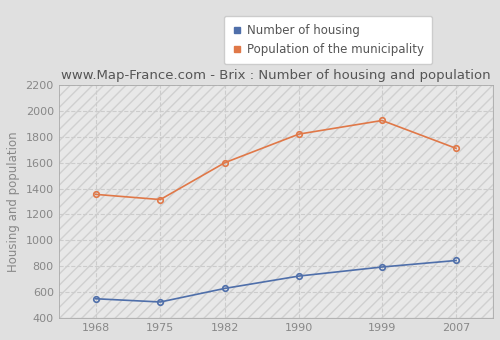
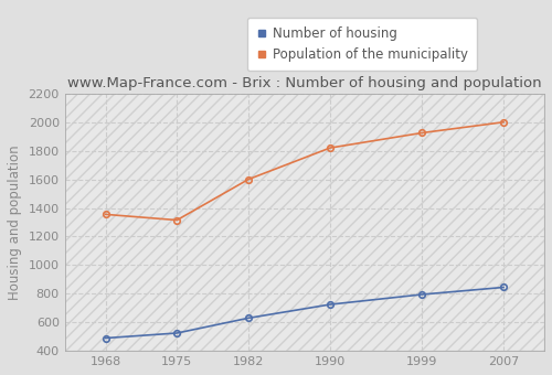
Number of housing/1968: 550 -> 490
Population of the municipality/2007: 1710 -> 2000
